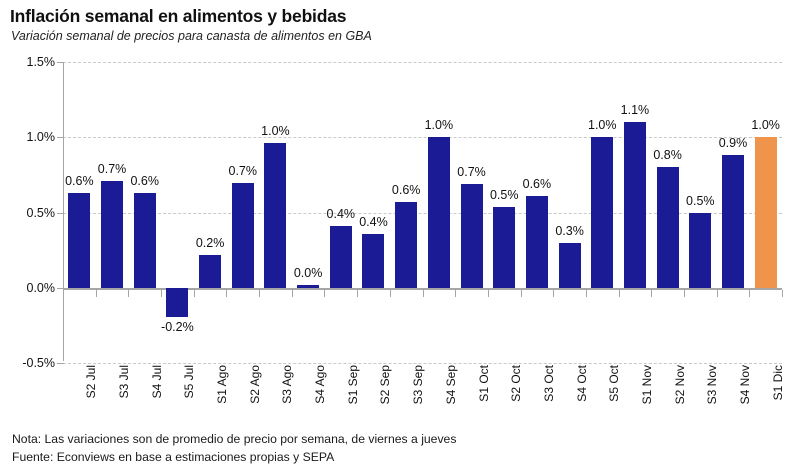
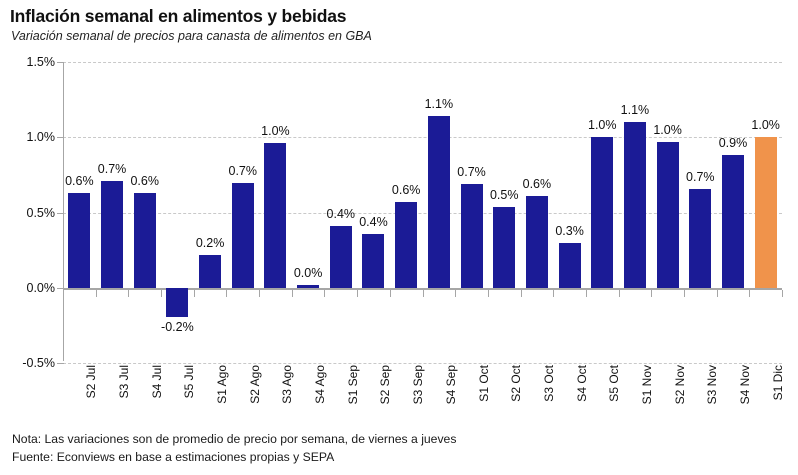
S4 Sep: 1.0% -> 1.1%
S2 Nov: 0.8% -> 1.0%
S3 Nov: 0.5% -> 0.7%
